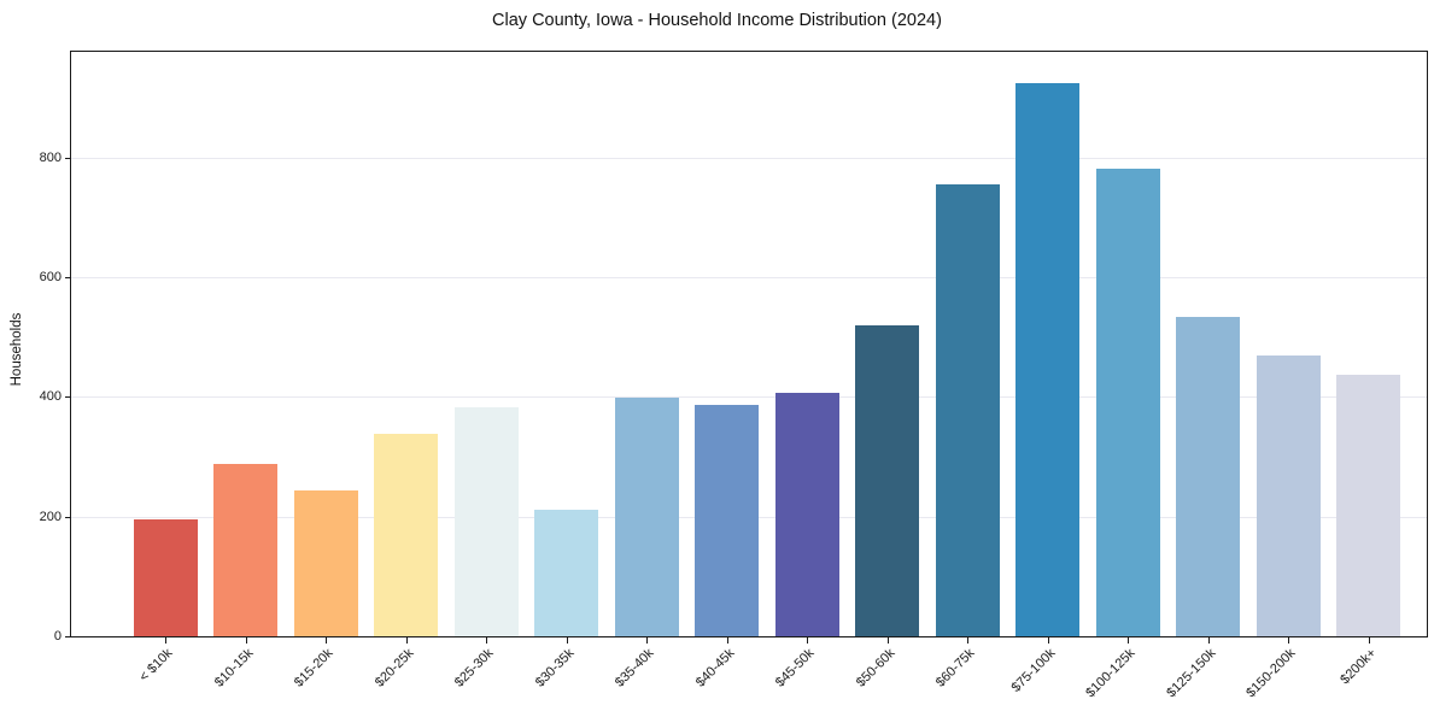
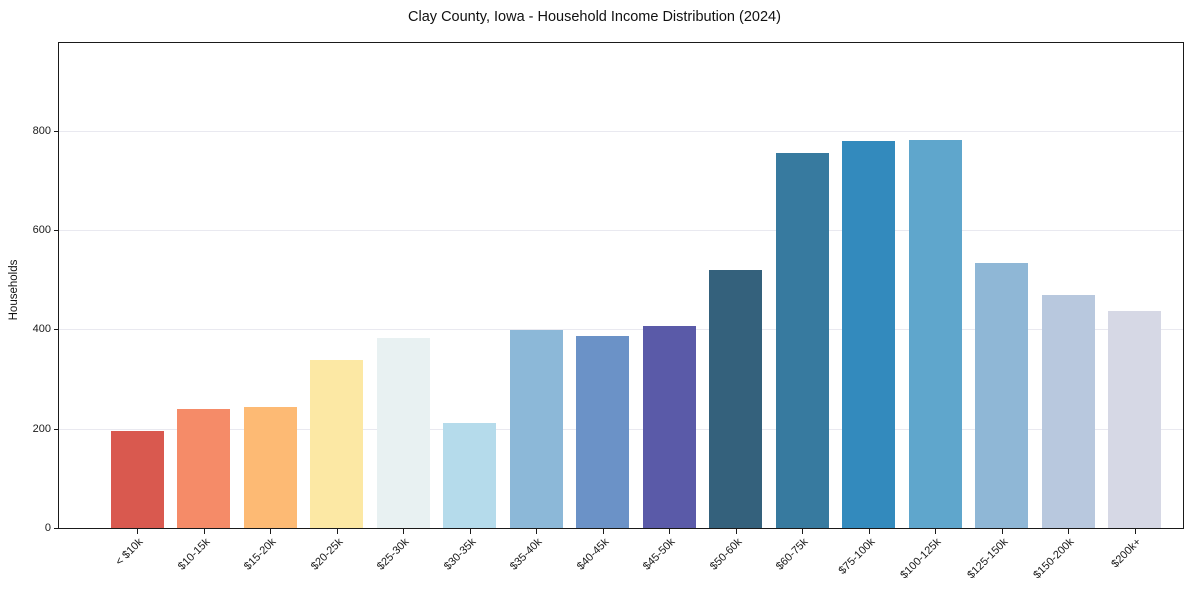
$10-15k: 290 -> 240
$75-100k: 920 -> 780
